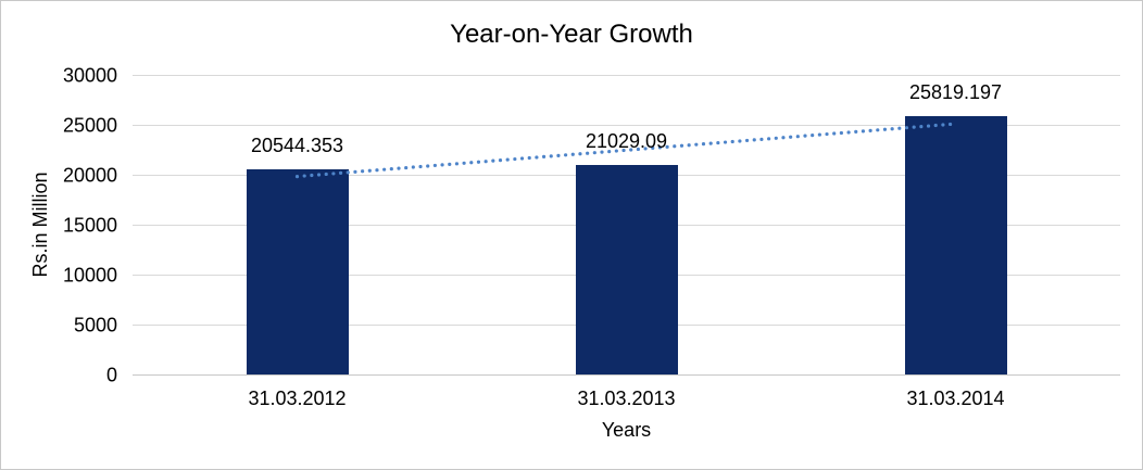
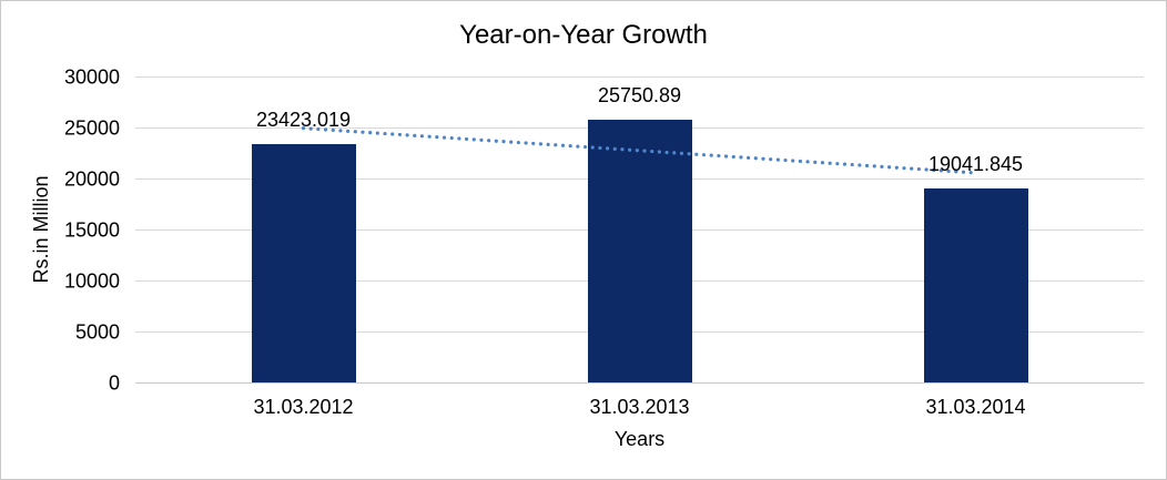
31.03.2012: 20544.353 -> 23423.019
31.03.2013: 21029.09 -> 25750.89
31.03.2014: 25819.197 -> 19041.845
